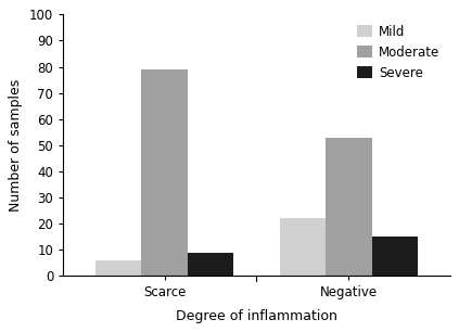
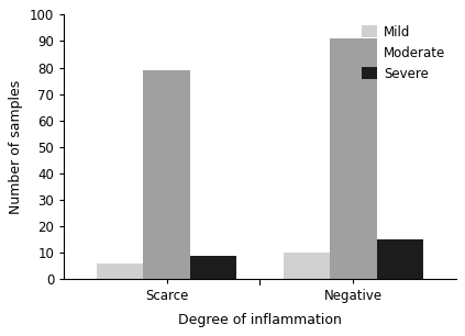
Mild/Negative: 22 -> 10
Moderate/Negative: 53 -> 91
